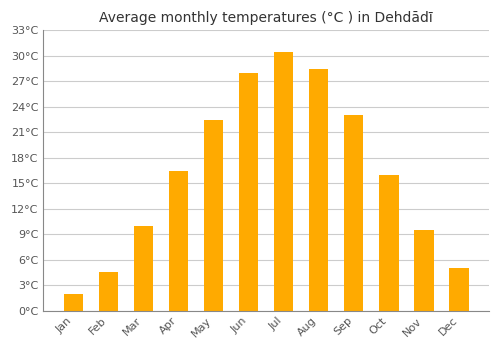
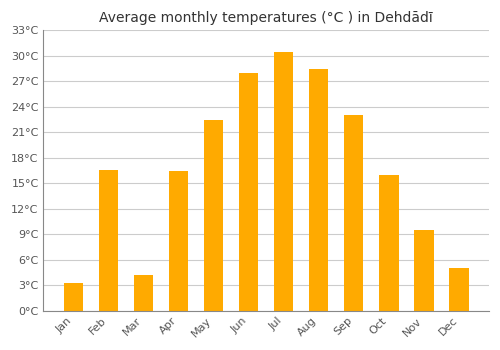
Jan: 2.0°C -> 3.2°C
Feb: 4.5°C -> 16.6°C
Mar: 10.0°C -> 4.2°C
